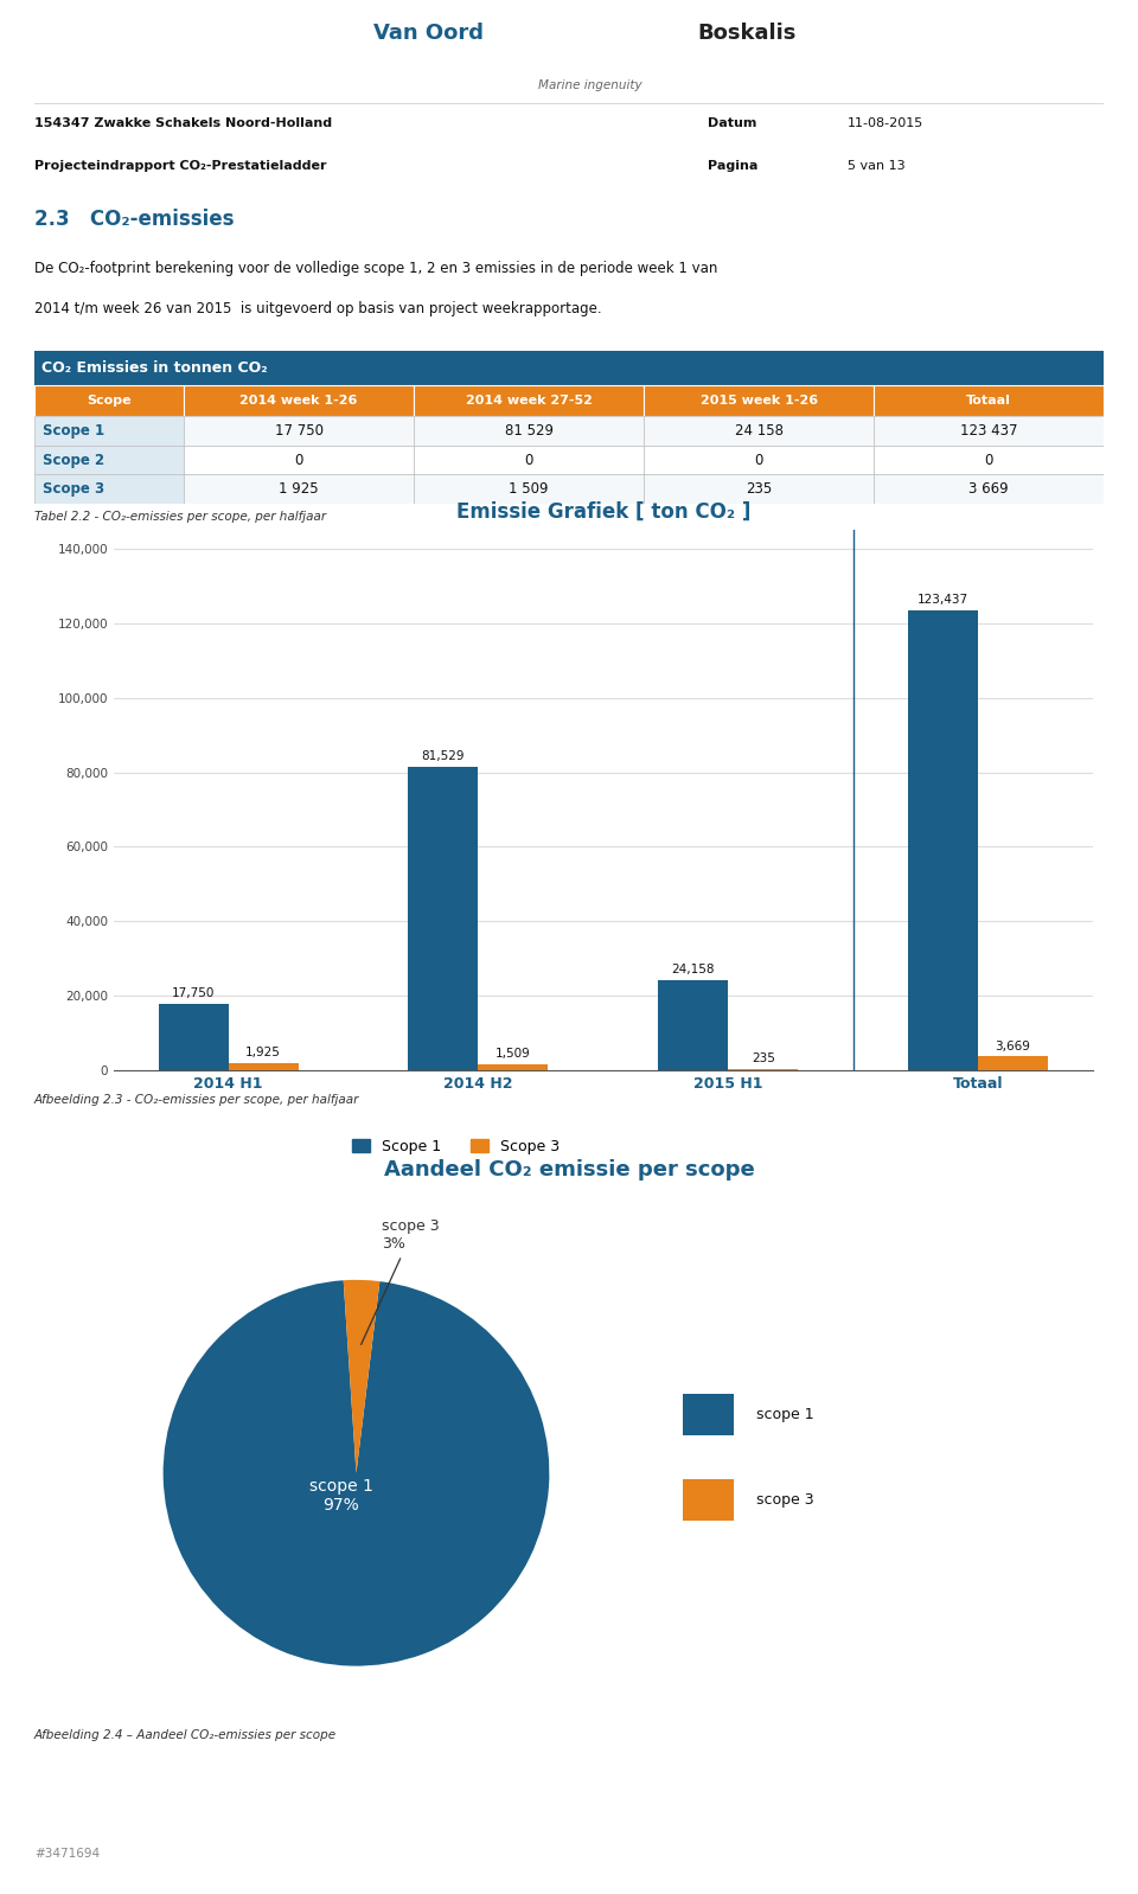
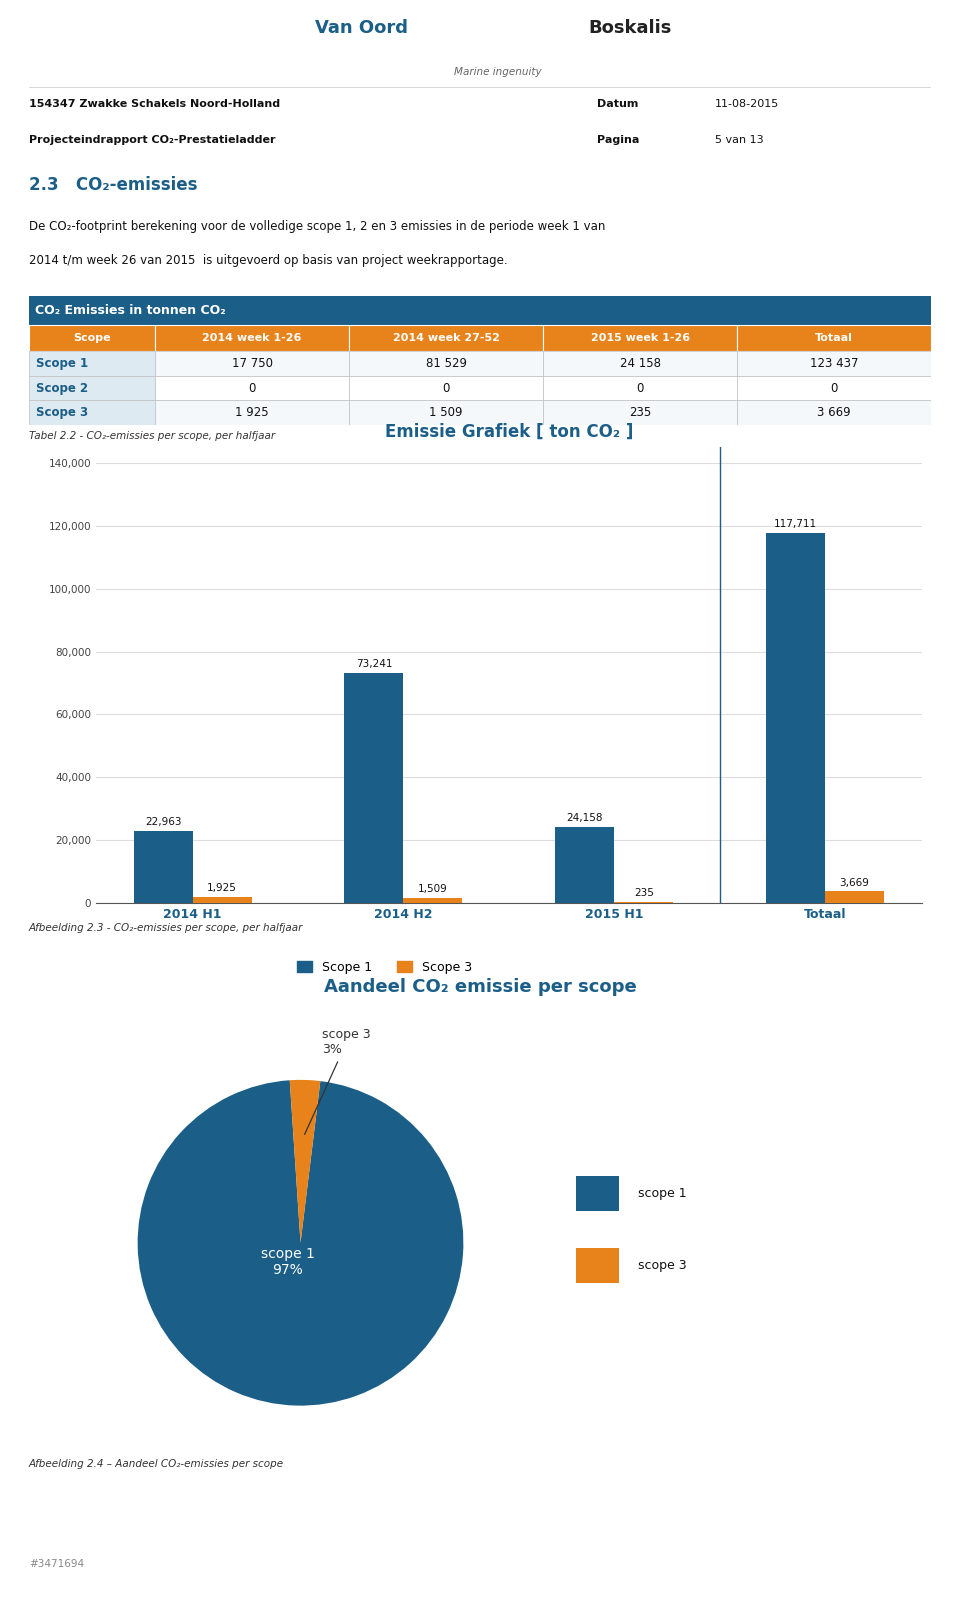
Scope 1/2014 H1: 17,750 -> 22,963
Scope 1/2014 H2: 81,529 -> 73,241
Scope 1/Totaal: 123,437 -> 117,711
